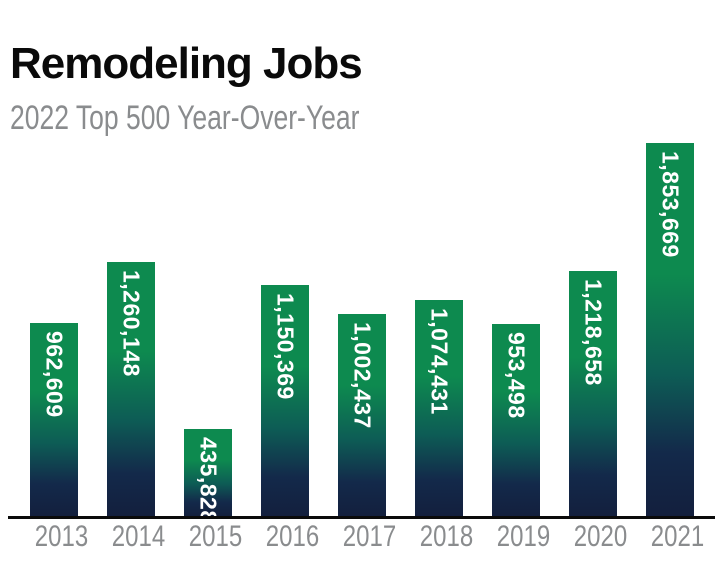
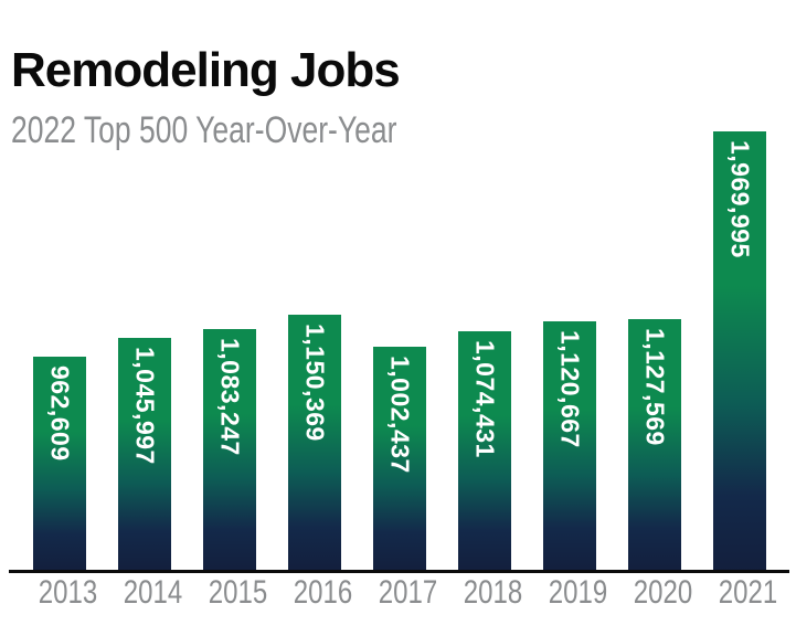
2014: 1,260,148 -> 1,045,997
2015: 435,828 -> 1,083,247
2019: 953,498 -> 1,120,667
2020: 1,218,658 -> 1,127,569
2021: 1,853,669 -> 1,969,995
